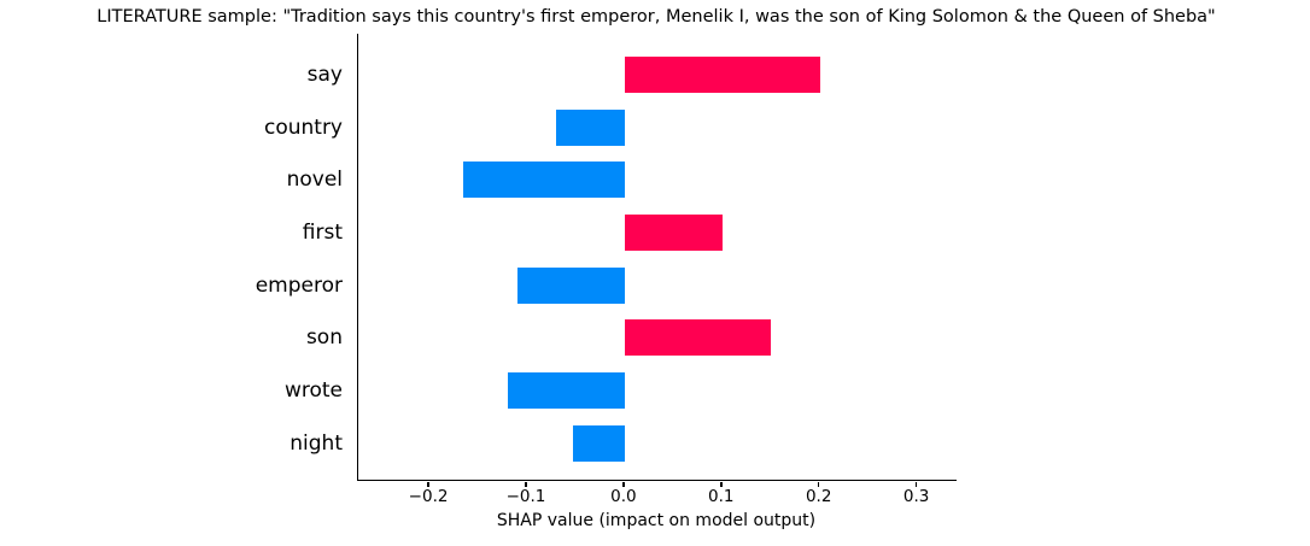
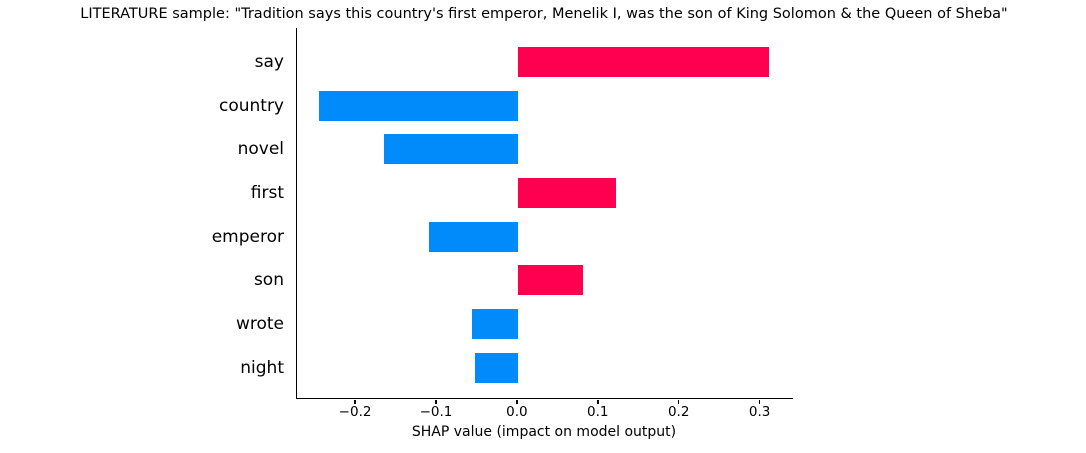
say: 0.20 -> 0.31
country: -0.07 -> -0.25
first: 0.10 -> 0.12
son: 0.15 -> 0.08
wrote: -0.12 -> -0.06
